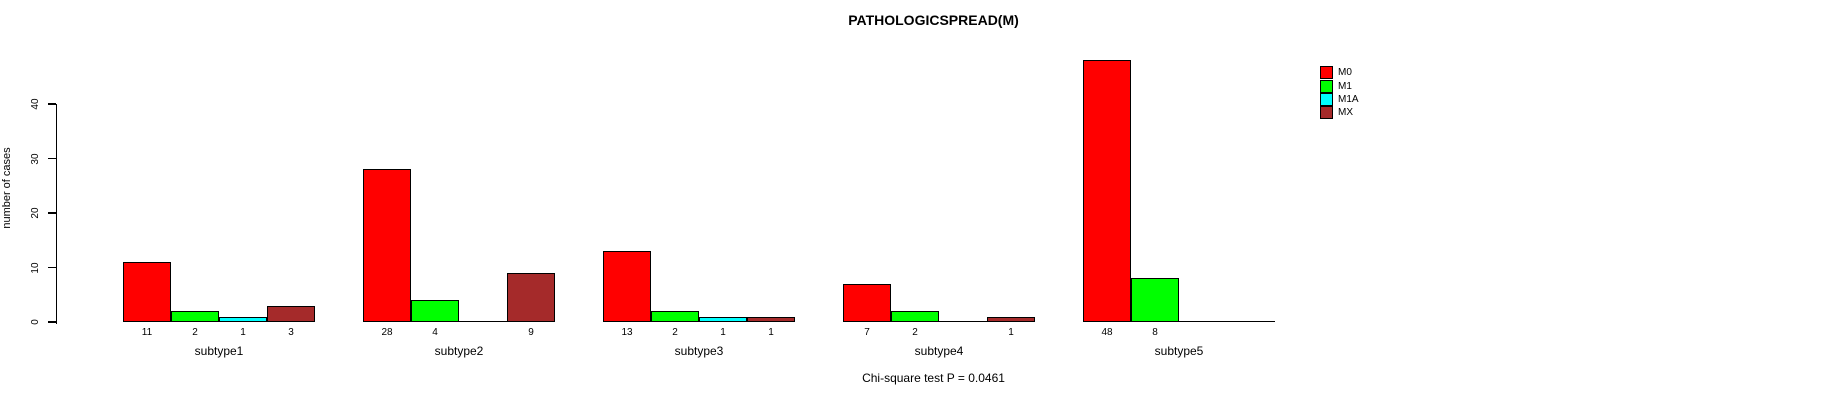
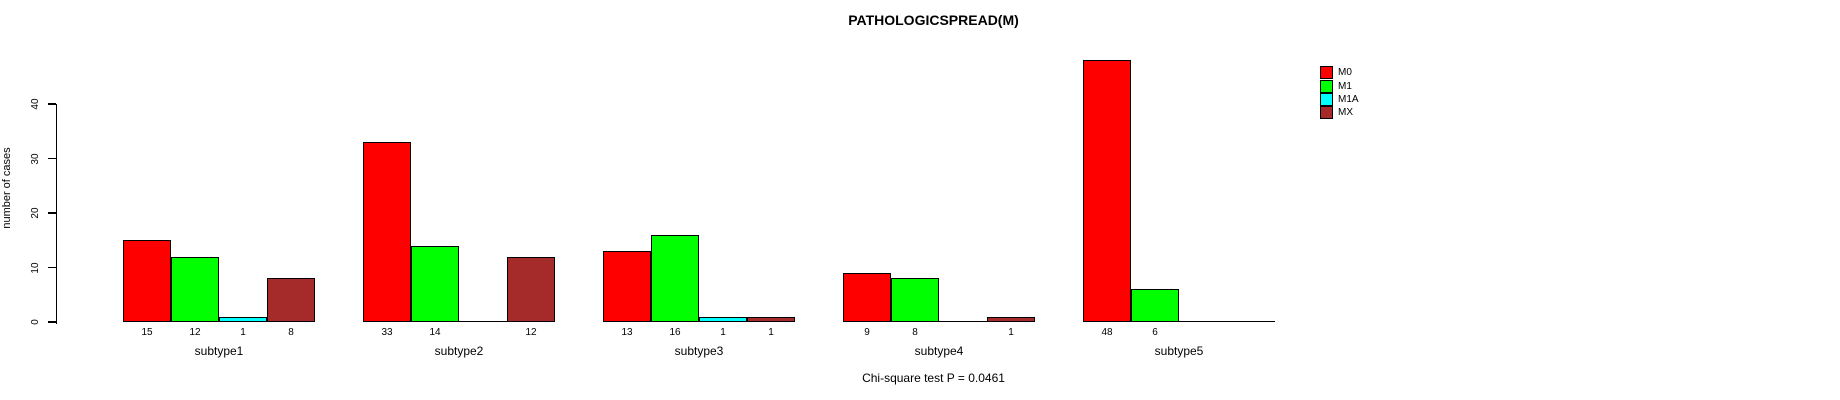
M0/subtype1: 11 -> 15
M1/subtype1: 2 -> 12
MX/subtype1: 3 -> 8
M0/subtype2: 28 -> 33
M1/subtype2: 4 -> 14
MX/subtype2: 9 -> 12
M1/subtype3: 2 -> 16
M0/subtype4: 7 -> 9
M1/subtype4: 2 -> 8
M1/subtype5: 8 -> 6
